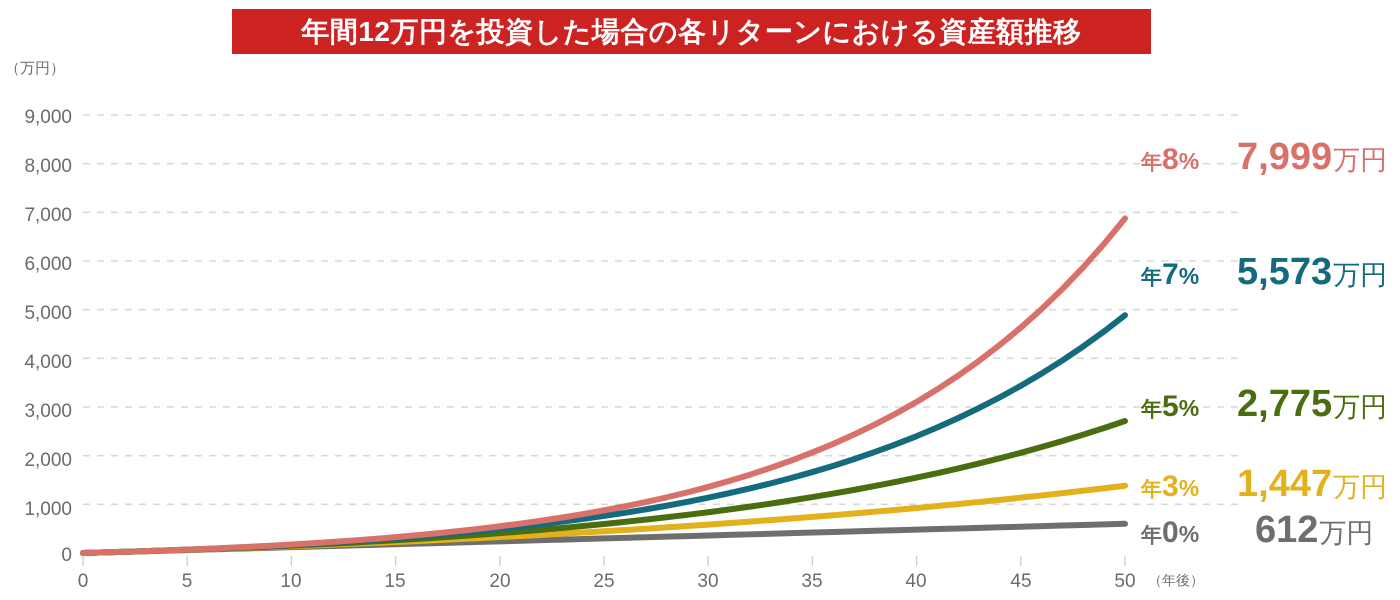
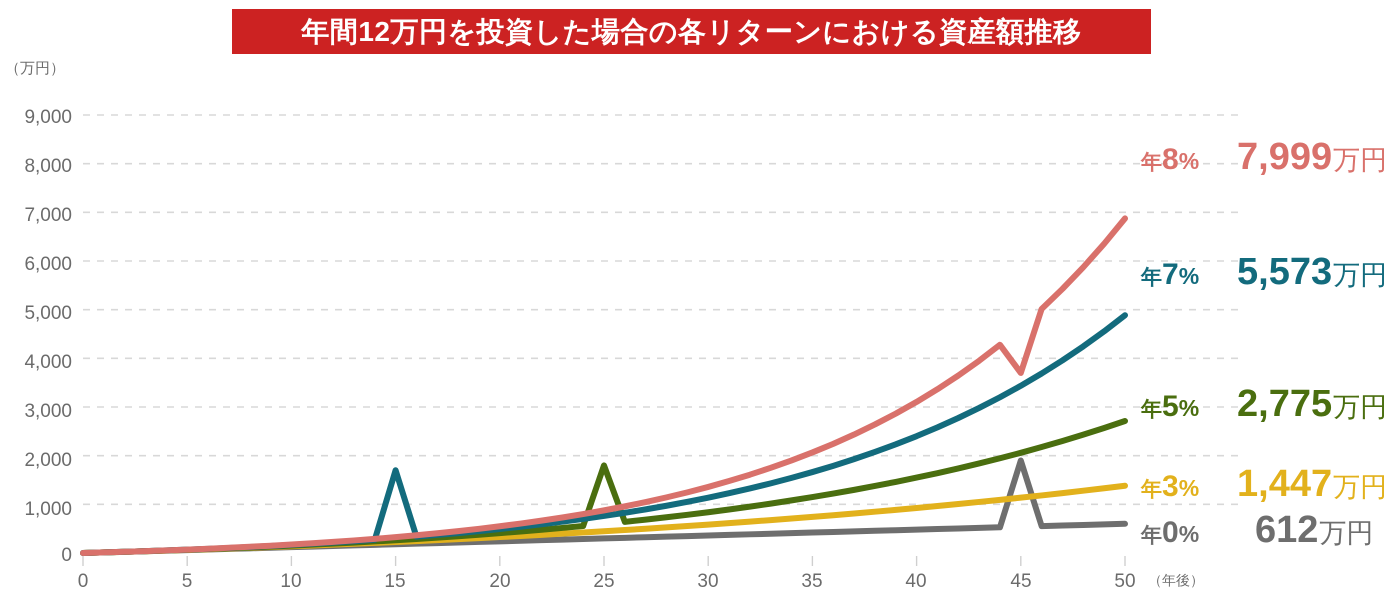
年7%/15: 300 -> 1700
年5%/25: 600 -> 1800
年8%/45: 4600 -> 3700
年0%/45: 500 -> 1900
